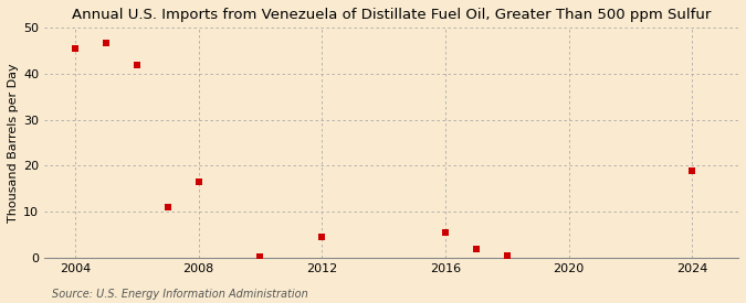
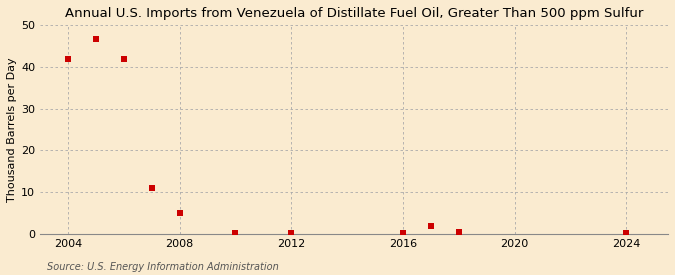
2004: 45.5 -> 42.0
2008: 16.5 -> 5.0
2012: 4.5 -> 0.2
2016: 5.5 -> 0.2
2024: 19.0 -> 0.2
